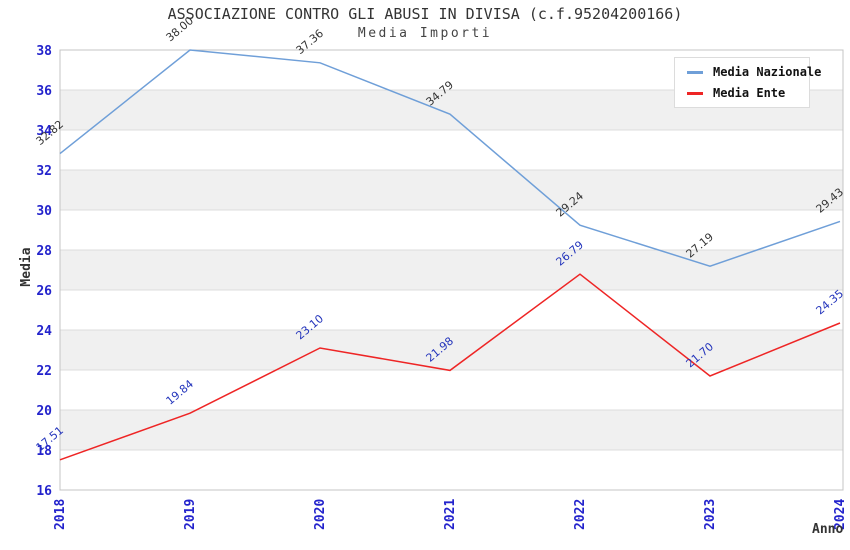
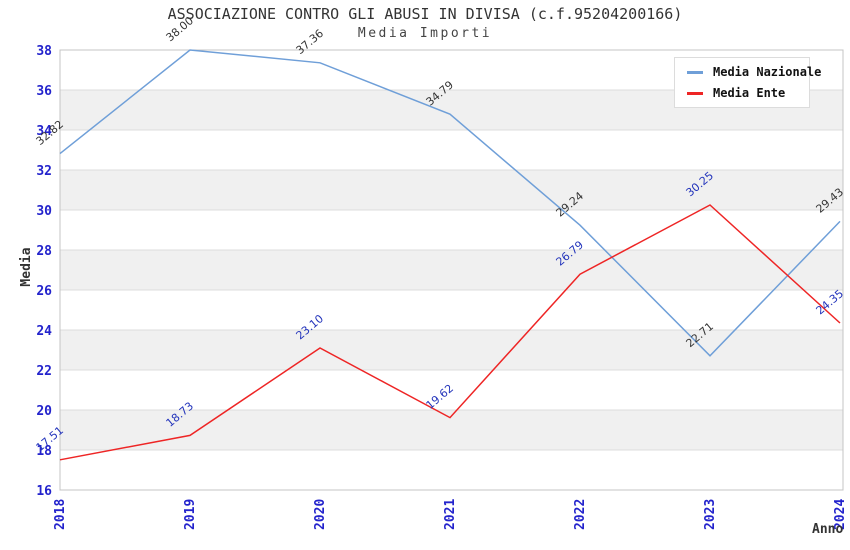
Media Ente/2019: 19.84 -> 18.73
Media Ente/2021: 21.98 -> 19.62
Media Nazionale/2023: 27.19 -> 22.71
Media Ente/2023: 21.70 -> 30.25
